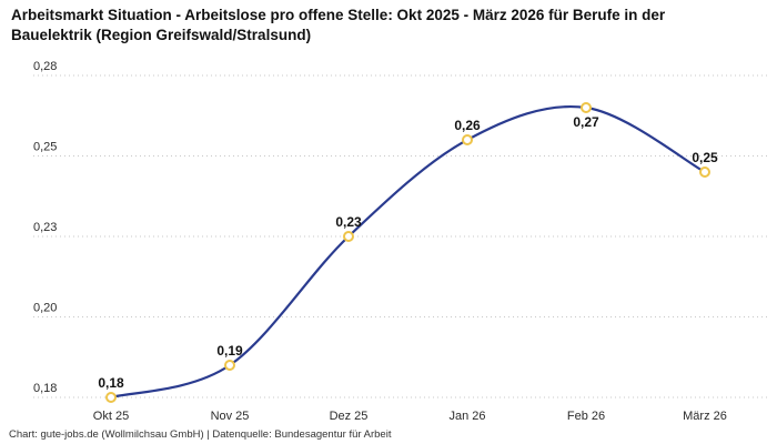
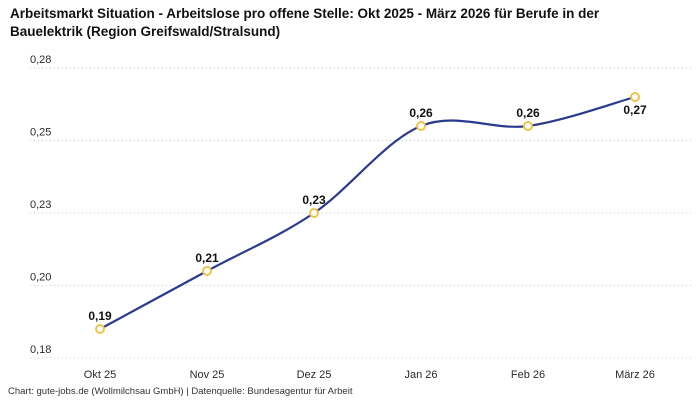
Okt 25: 0,18 -> 0,19
Nov 25: 0,19 -> 0,21
Feb 26: 0,27 -> 0,26
März 26: 0,25 -> 0,27
